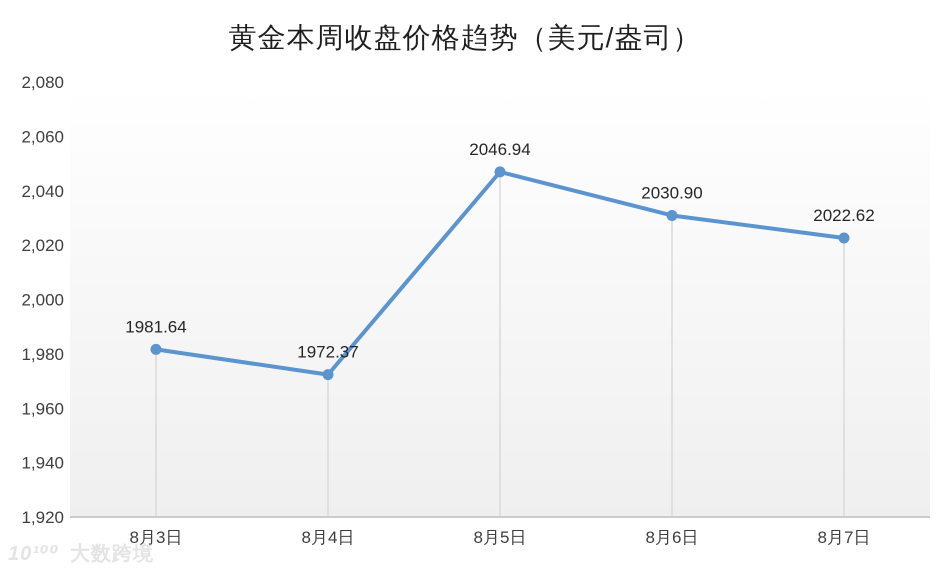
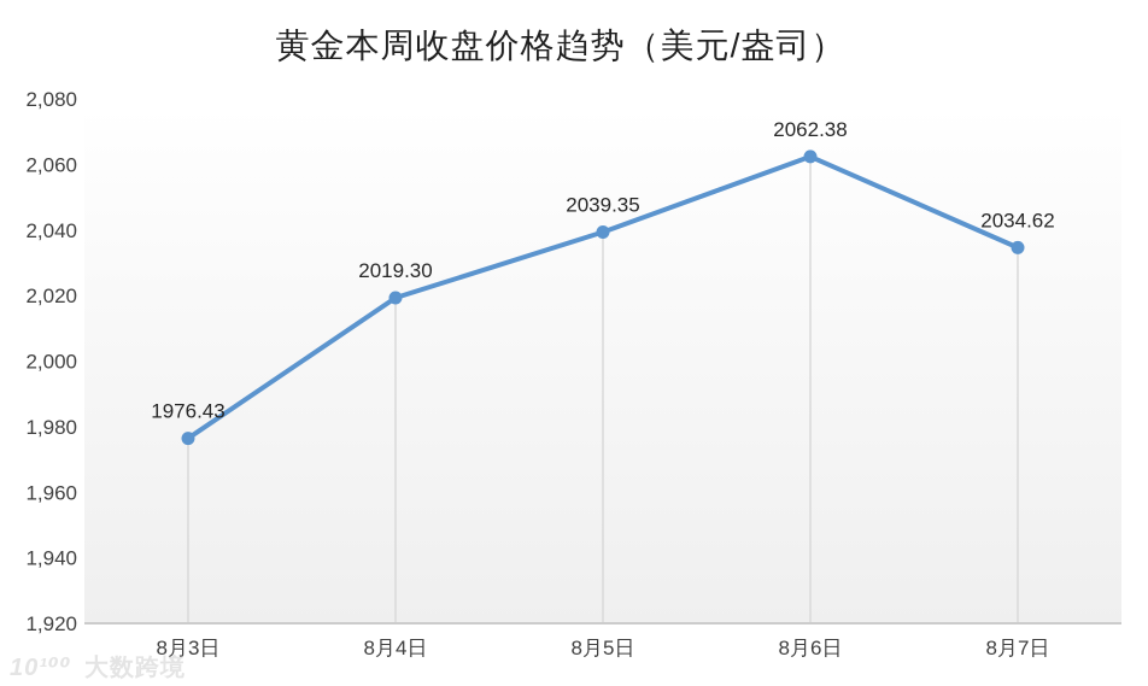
8月3日: 1981.64 -> 1976.43
8月4日: 1972.37 -> 2019.30
8月5日: 2046.94 -> 2039.35
8月6日: 2030.90 -> 2062.38
8月7日: 2022.62 -> 2034.62
